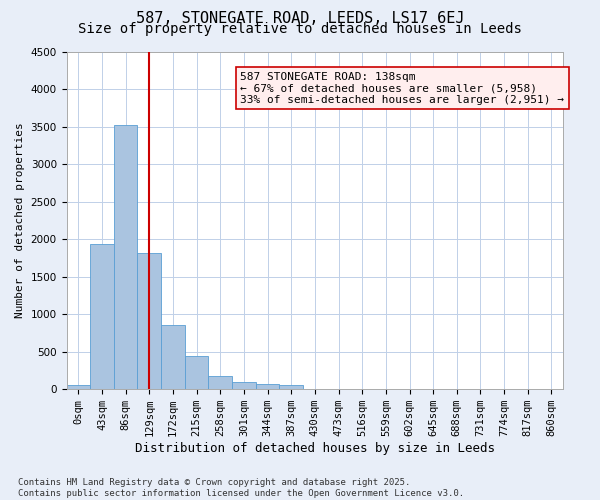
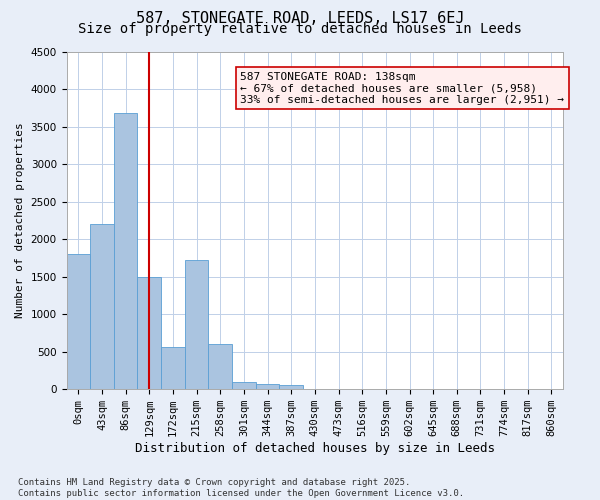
0sqm: 50 -> 1800
43sqm: 1930 -> 2200
86sqm: 3520 -> 3680
129sqm: 1820 -> 1500
172sqm: 860 -> 560
215sqm: 440 -> 1720
258sqm: 180 -> 600
